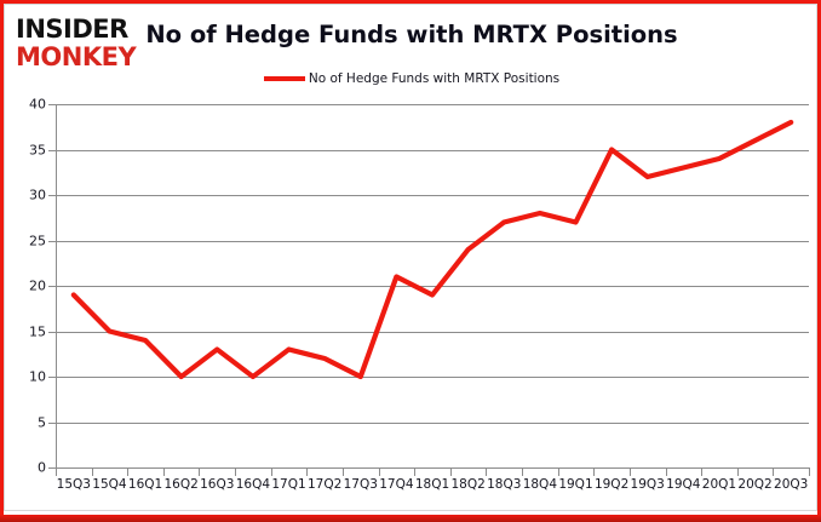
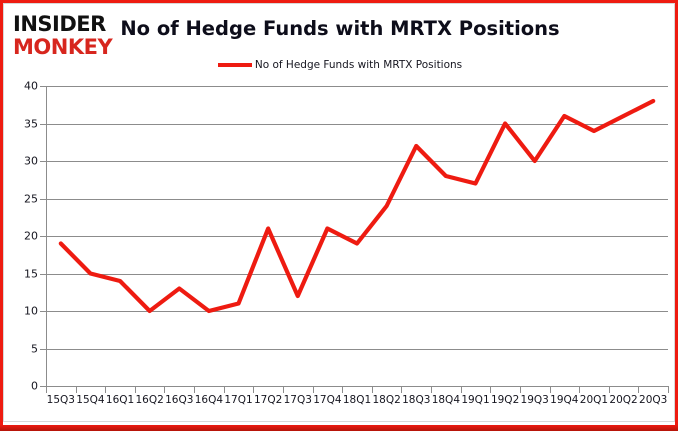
17Q1: 13 -> 11
17Q2: 12 -> 21
17Q3: 10 -> 12
18Q3: 27 -> 32
19Q3: 32 -> 30
19Q4: 33 -> 36
